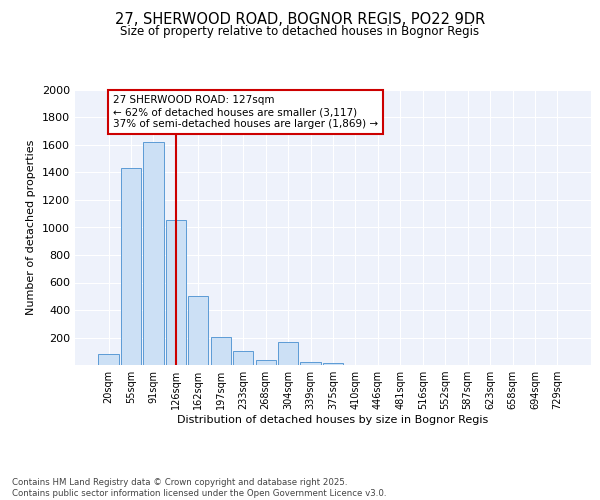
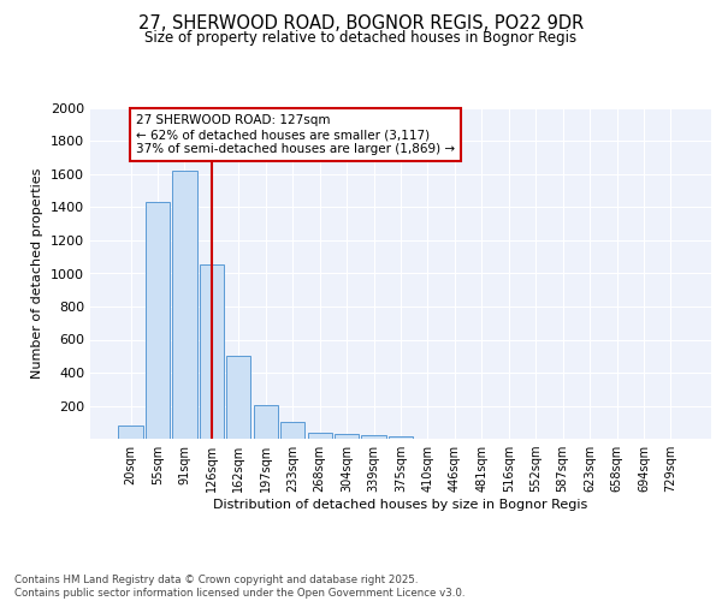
304sqm: 170 -> 30
